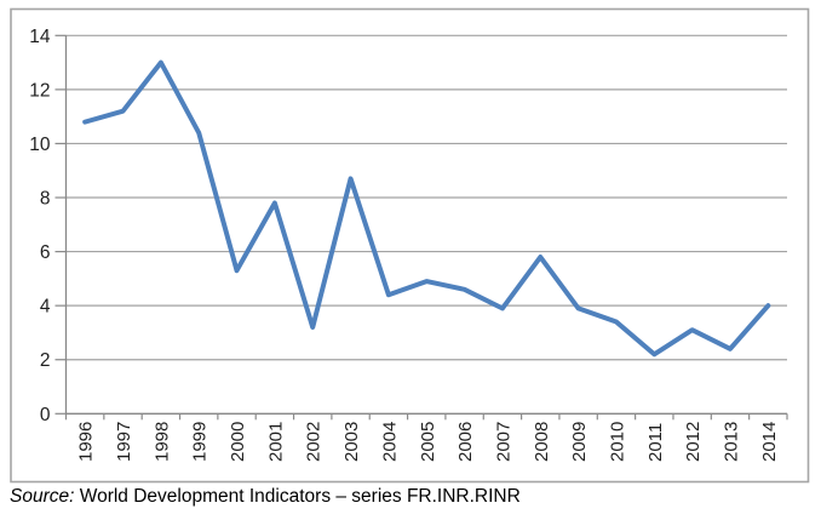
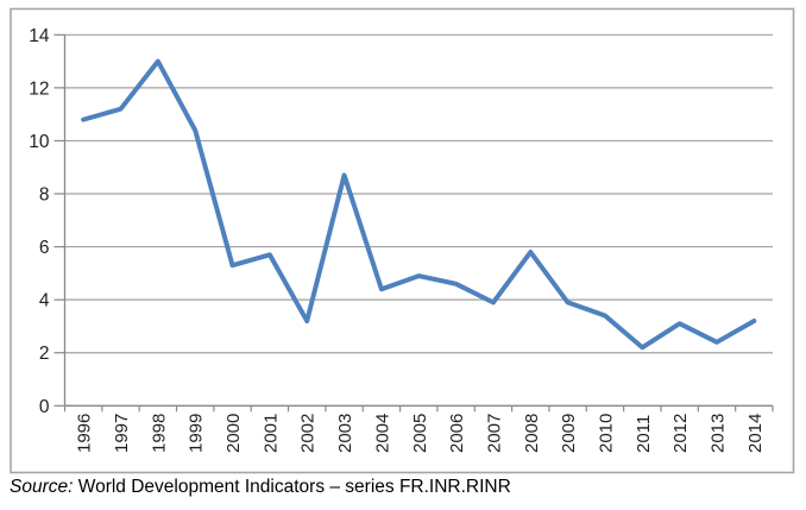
2001: 7.8 -> 5.7
2014: 4.0 -> 3.2
